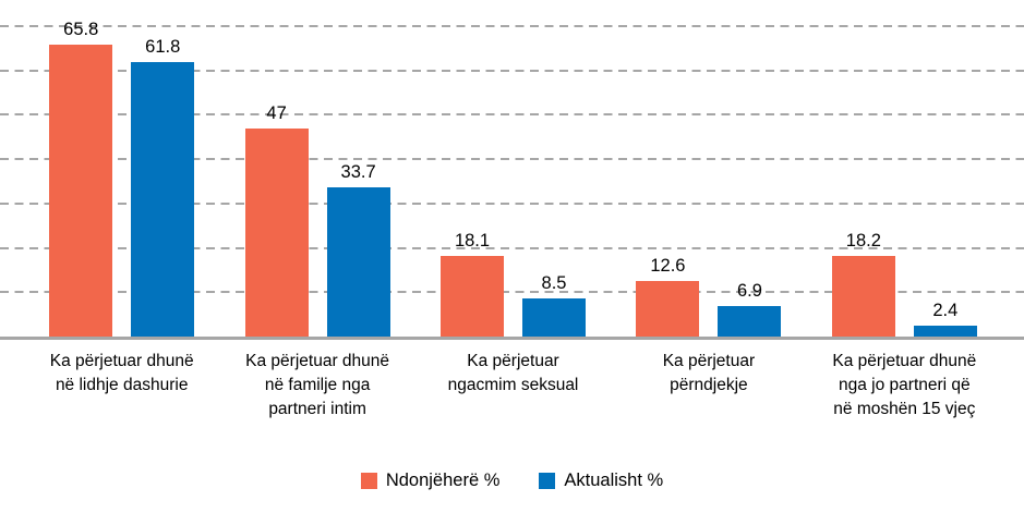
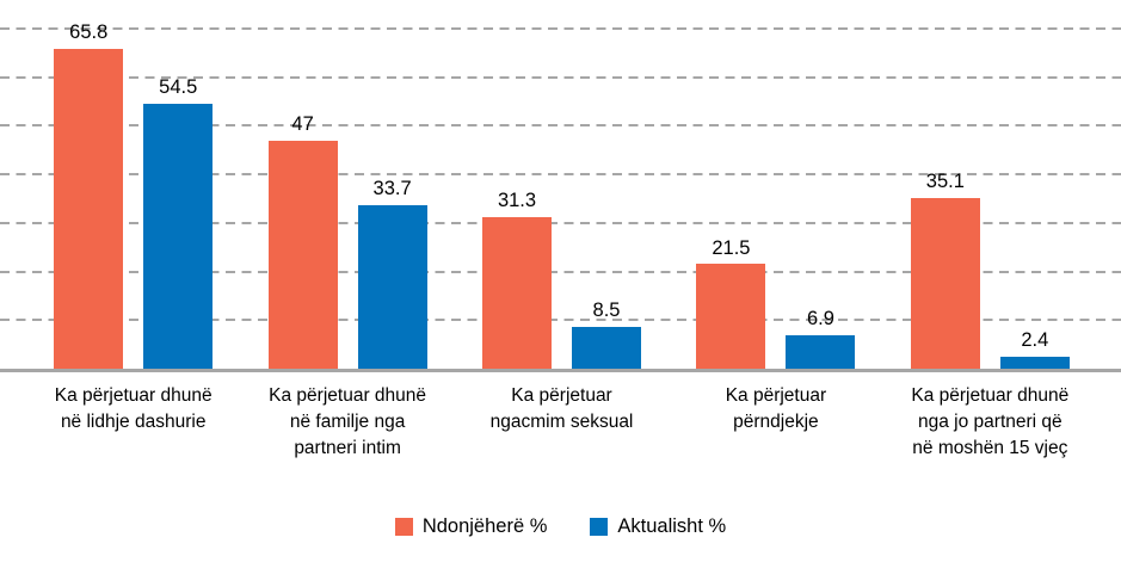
Aktualisht %/Ka përjetuar dhunë në lidhje dashurie: 61.8 -> 54.5
Ndonjëherë %/Ka përjetuar ngacmim seksual: 18.1 -> 31.3
Ndonjëherë %/Ka përjetuar përndjekje: 12.6 -> 21.5
Ndonjëherë %/Ka përjetuar dhunë nga jo partneri që në moshën 15 vjeç: 18.2 -> 35.1
